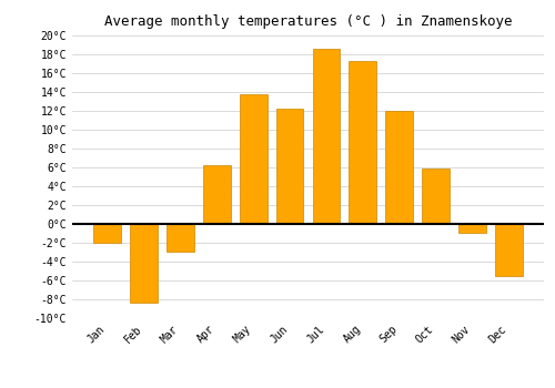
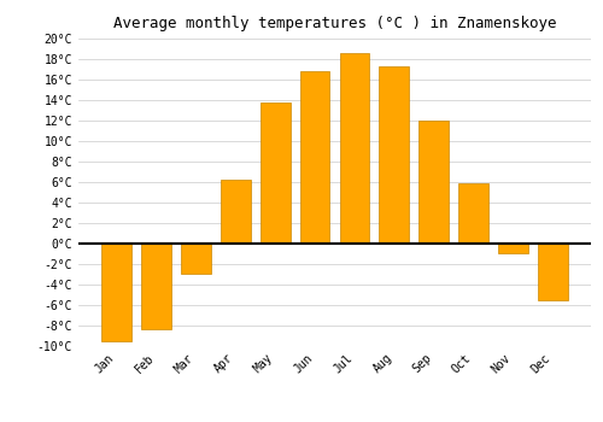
Jan: -2.0°C -> -9.5°C
Jun: 12.2°C -> 16.8°C
